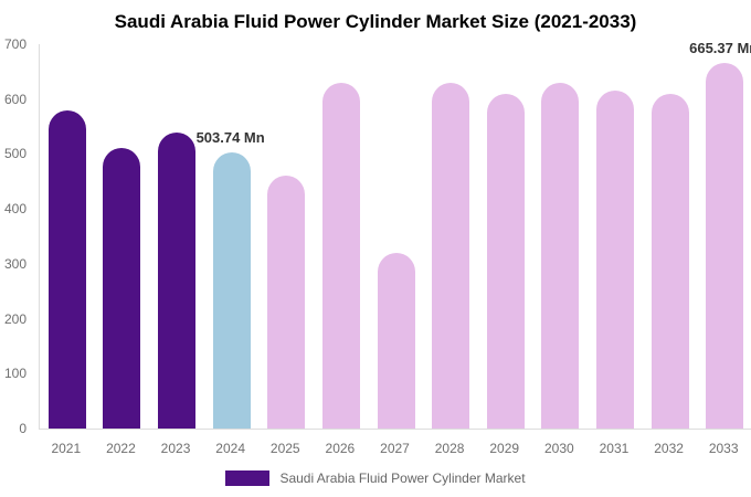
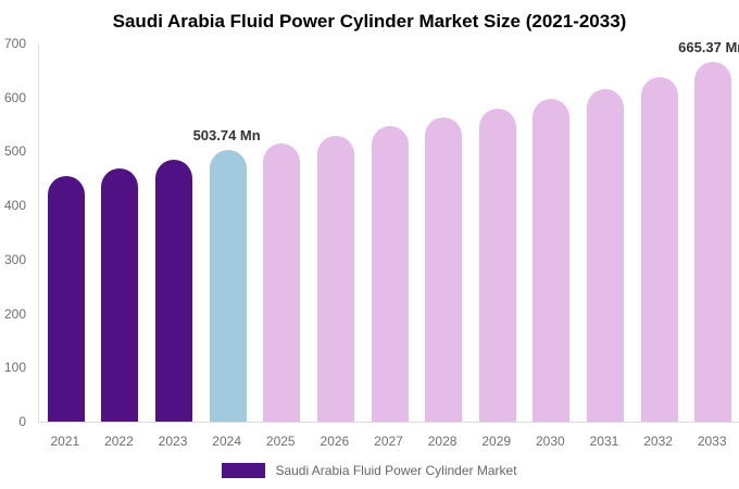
2021: 580 -> 460
2022: 510 -> 470
2023: 540 -> 480
2025: 460 -> 510
2026: 630 -> 530
2027: 320 -> 550
2028: 630 -> 560
2029: 610 -> 580
2030: 630 -> 600
2032: 610 -> 640
